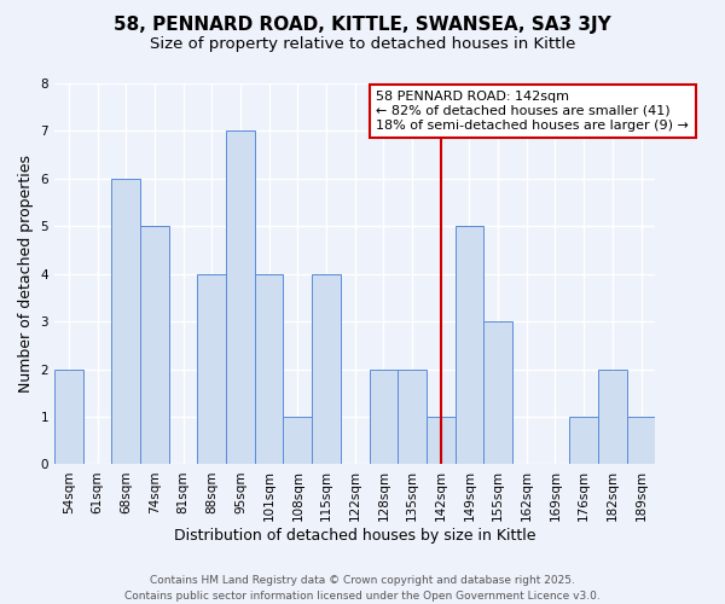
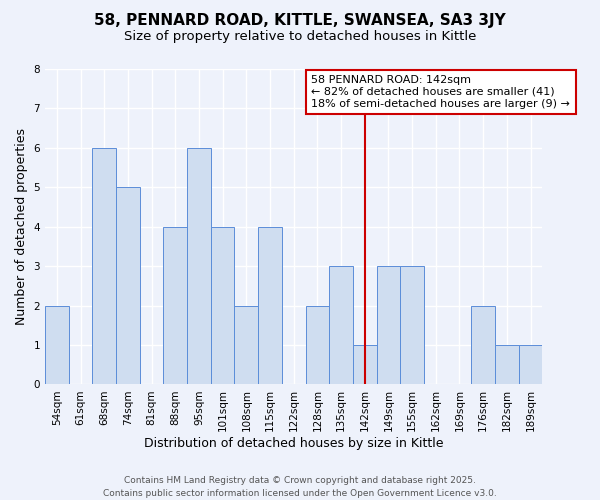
95sqm: 7 -> 6
108sqm: 1 -> 2
135sqm: 2 -> 3
149sqm: 5 -> 3
176sqm: 1 -> 2
182sqm: 2 -> 1
